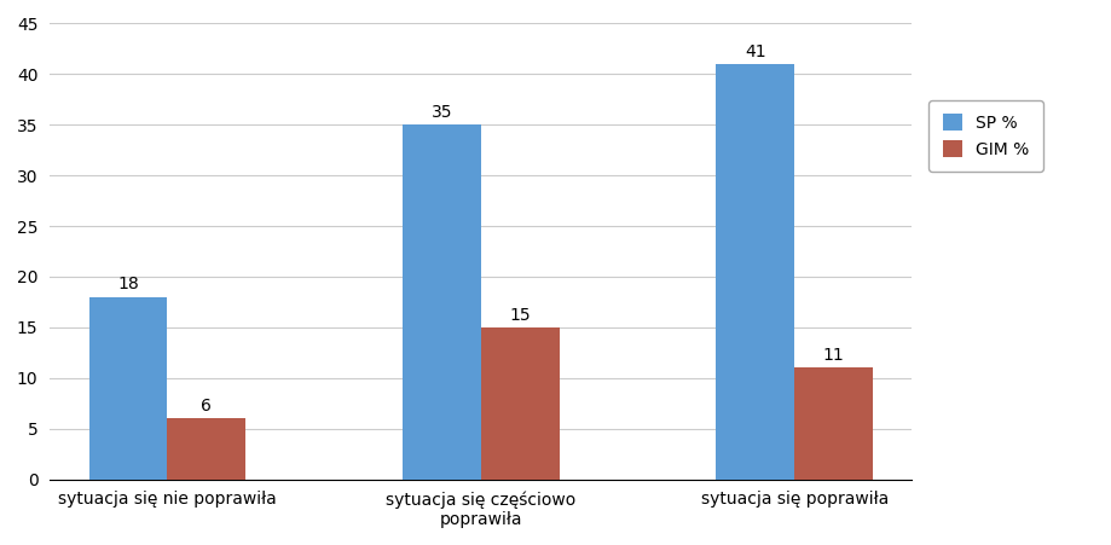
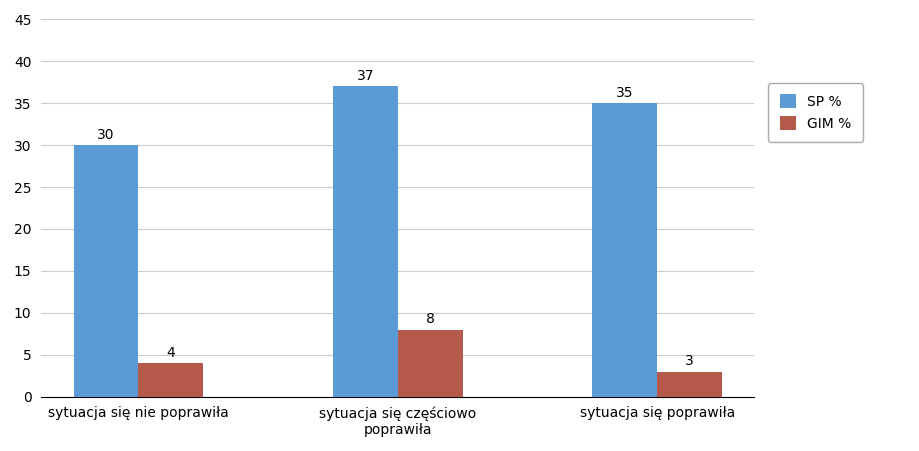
SP %/sytuacja się nie poprawiła: 18 -> 30
GIM %/sytuacja się nie poprawiła: 6 -> 4
SP %/sytuacja się częściowo poprawiła: 35 -> 37
GIM %/sytuacja się częściowo poprawiła: 15 -> 8
SP %/sytuacja się poprawiła: 41 -> 35
GIM %/sytuacja się poprawiła: 11 -> 3
